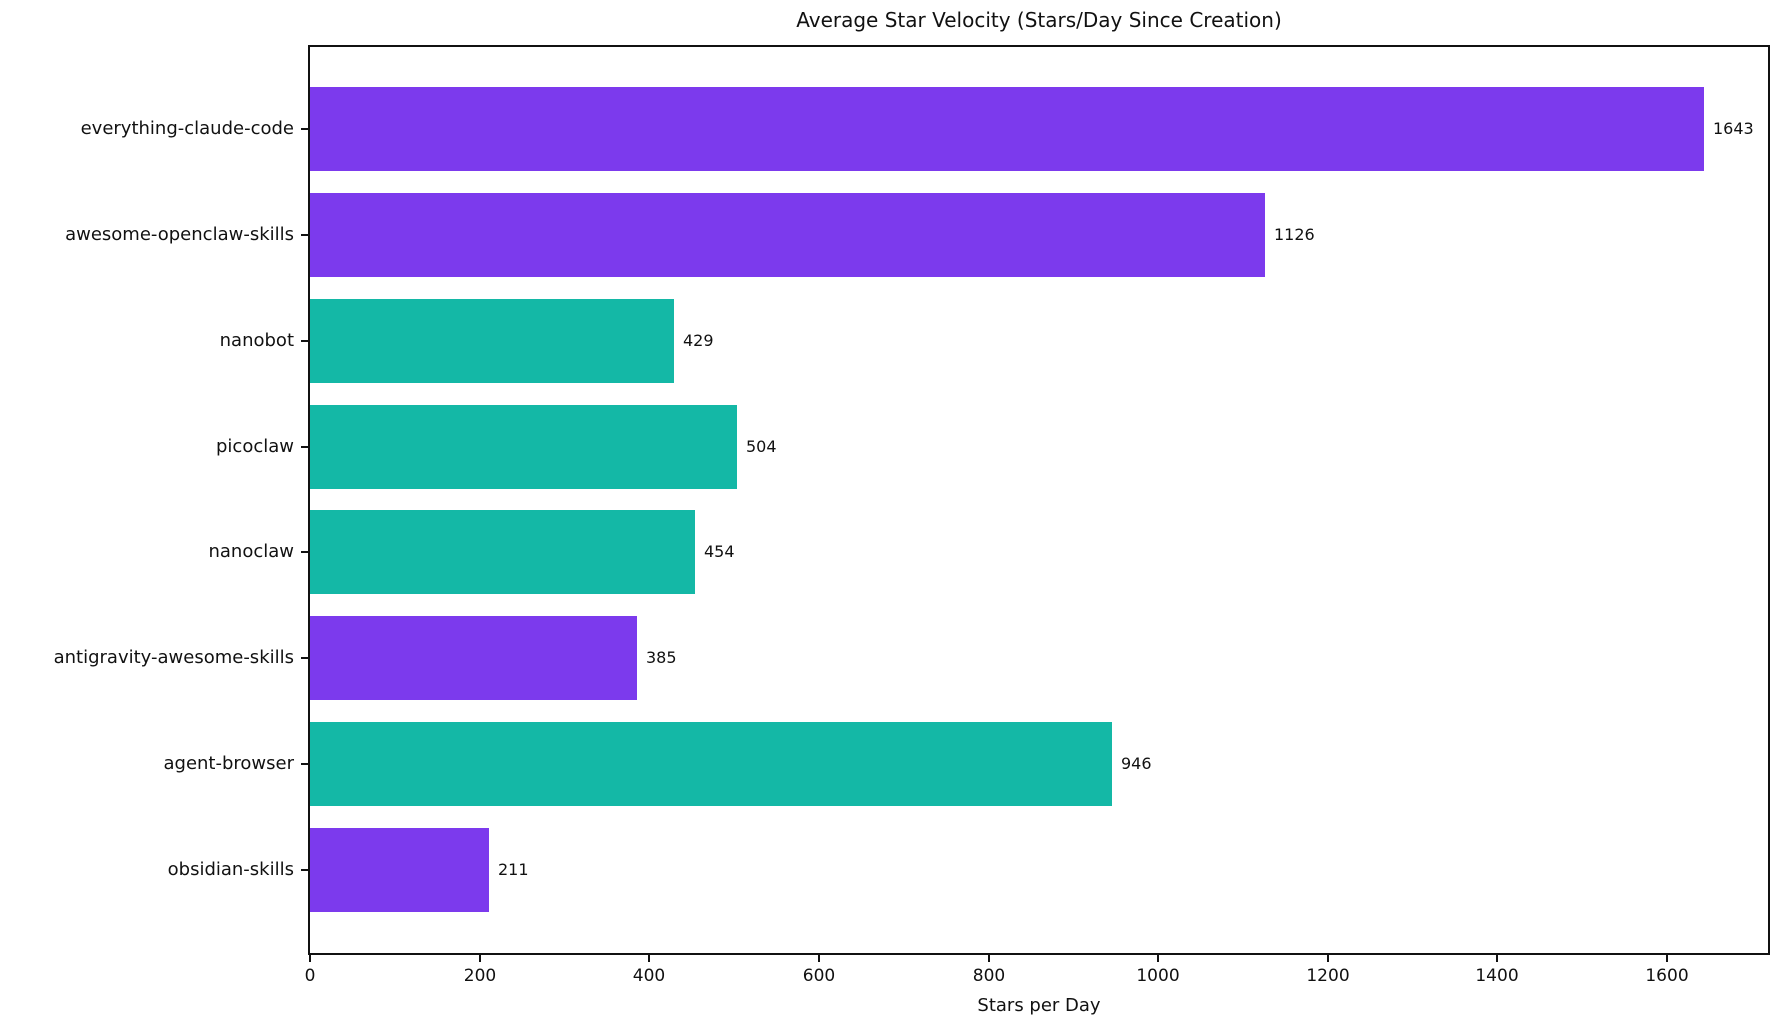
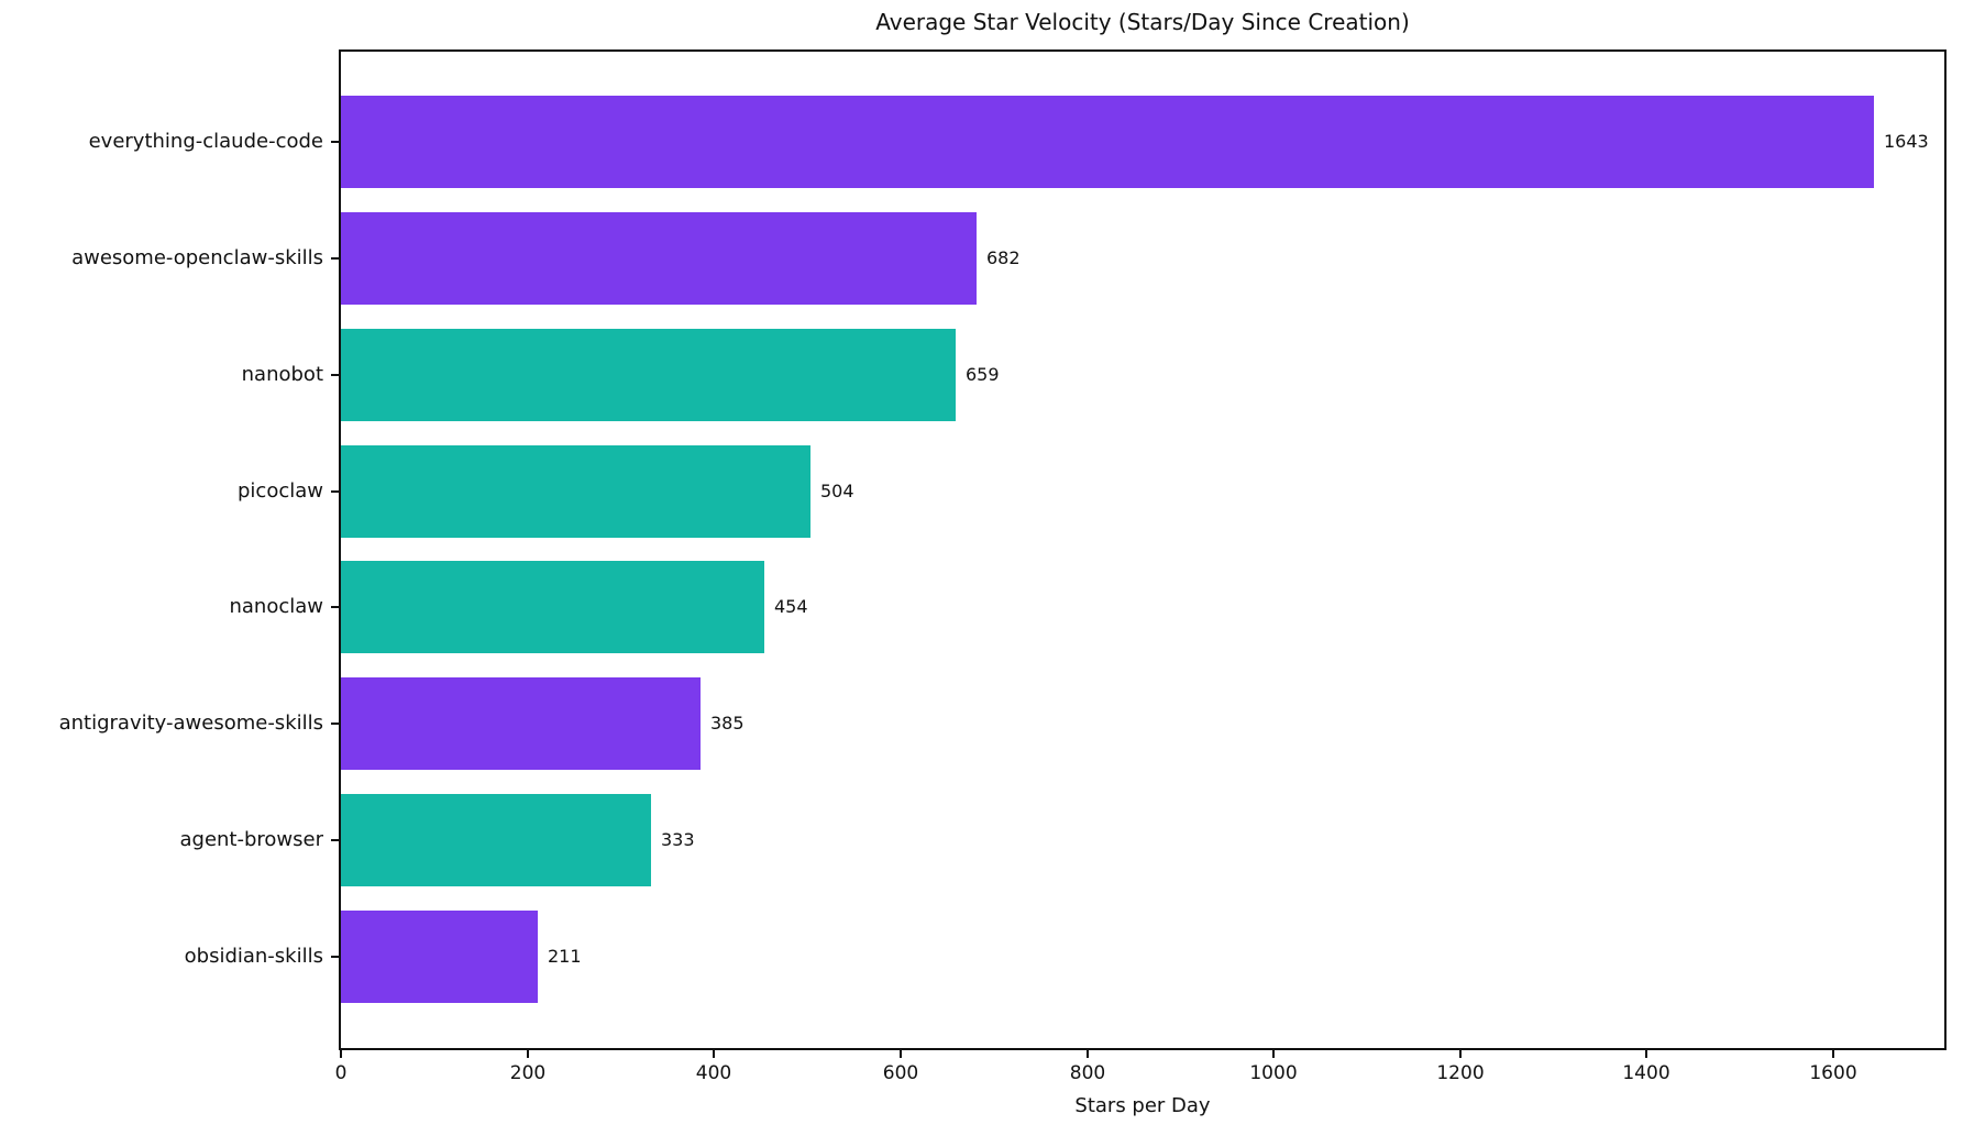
awesome-openclaw-skills: 1126 -> 682
nanobot: 429 -> 659
agent-browser: 946 -> 333
